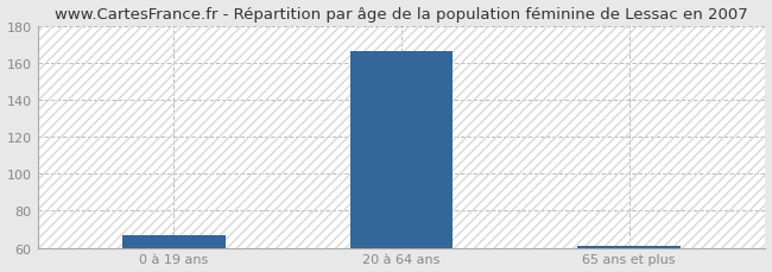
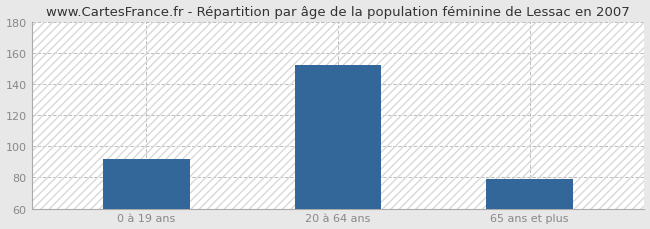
0 à 19 ans: 67 -> 92
20 à 64 ans: 166 -> 152
65 ans et plus: 61 -> 79
